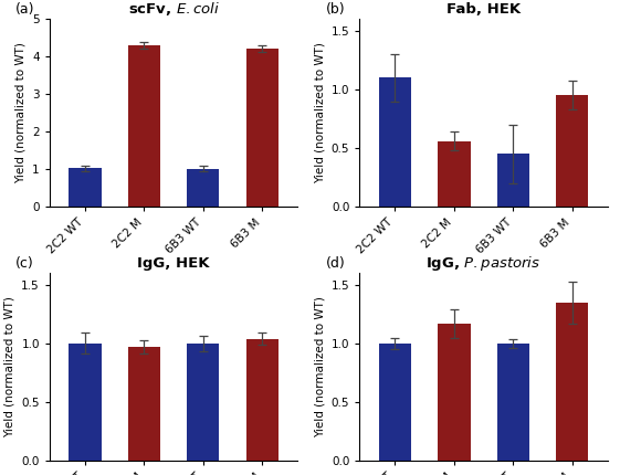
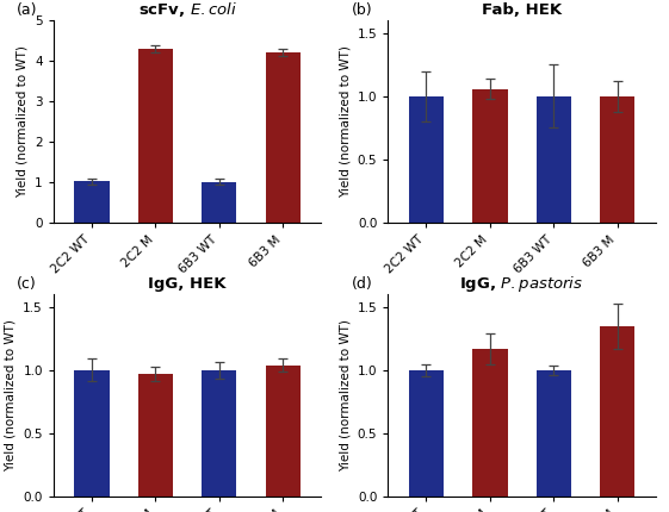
Fab, HEK/2C2 WT: 1.10 -> 1.00
Fab, HEK/2C2 M: 0.56 -> 1.06
Fab, HEK/6B3 WT: 0.45 -> 1.00
Fab, HEK/6B3 M: 0.95 -> 1.00
